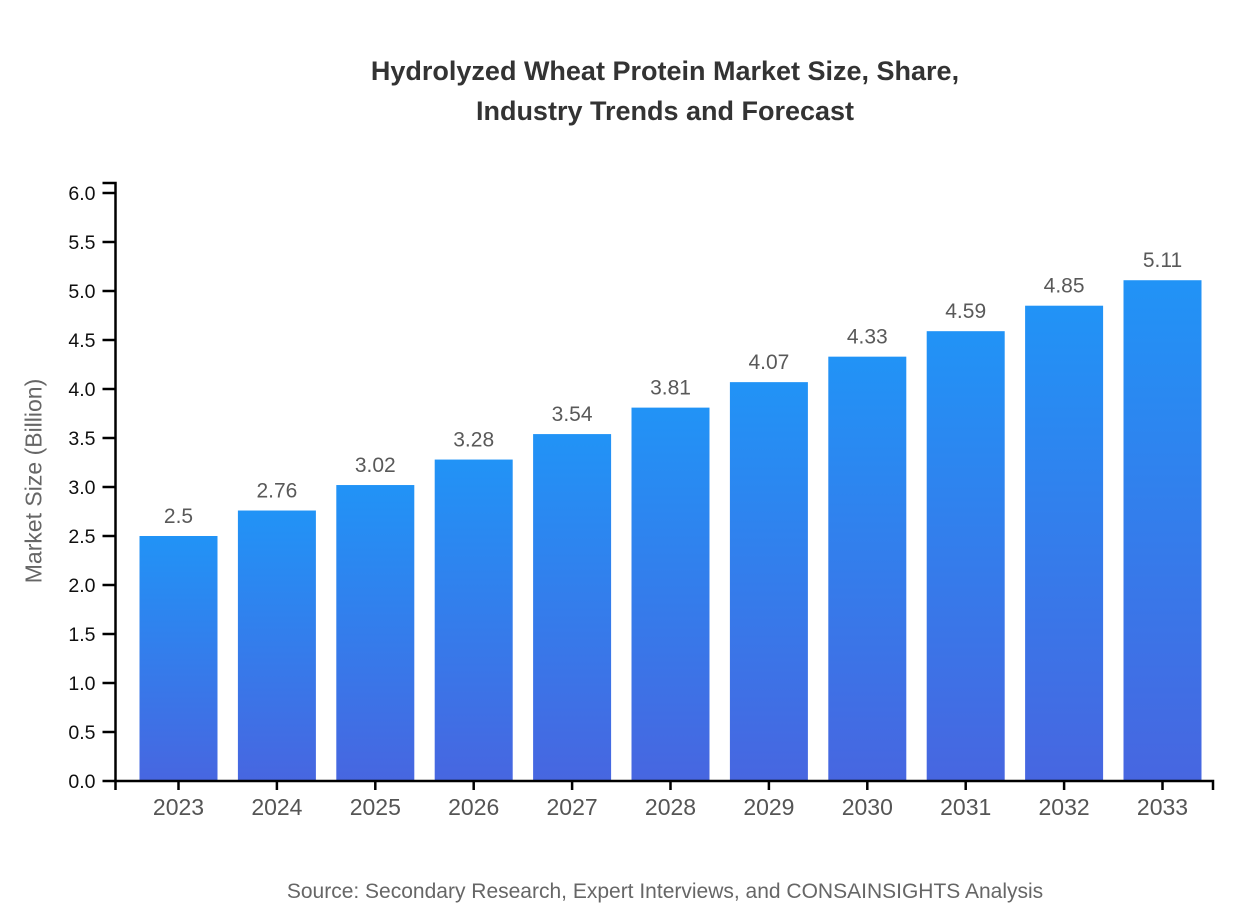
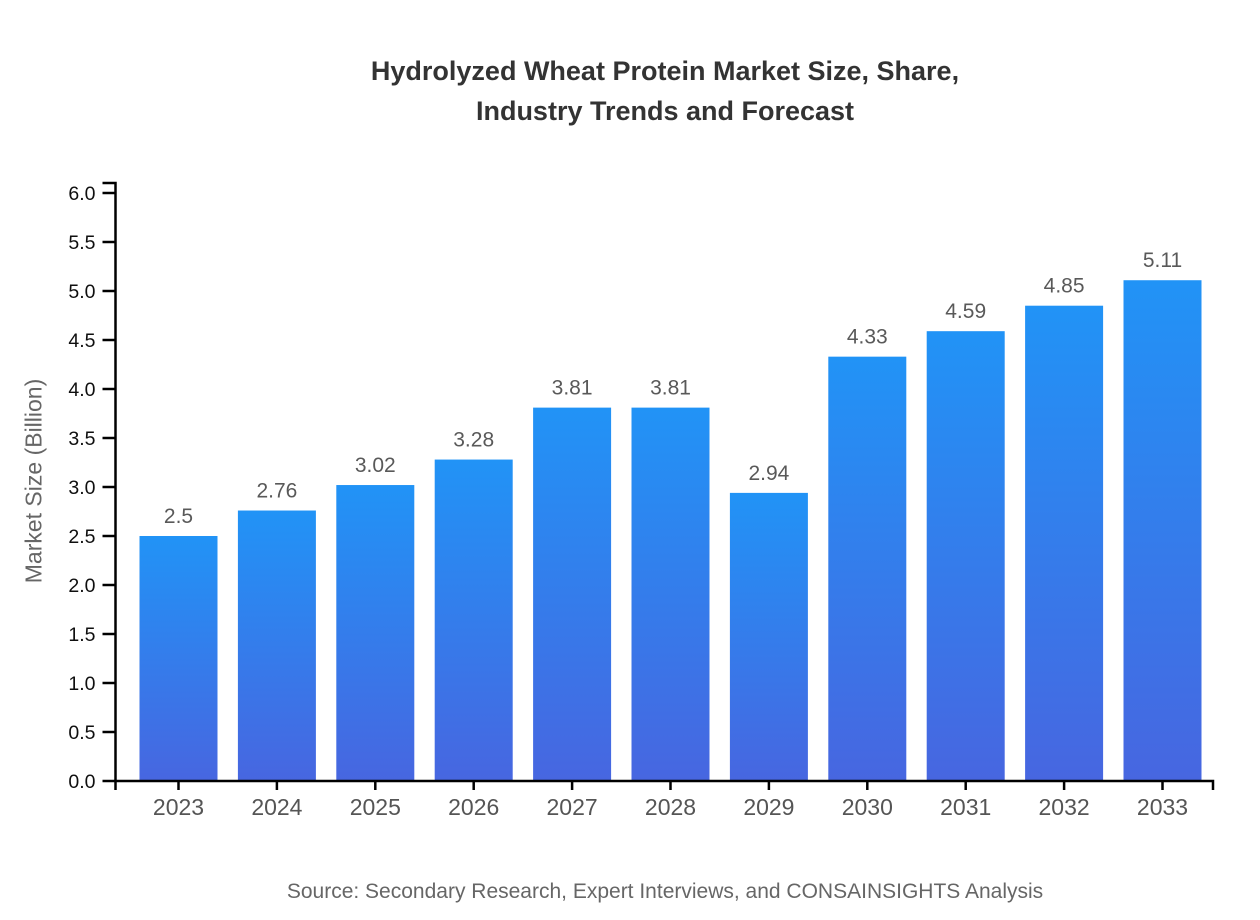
2027: 3.54 -> 3.81
2029: 4.07 -> 2.94
